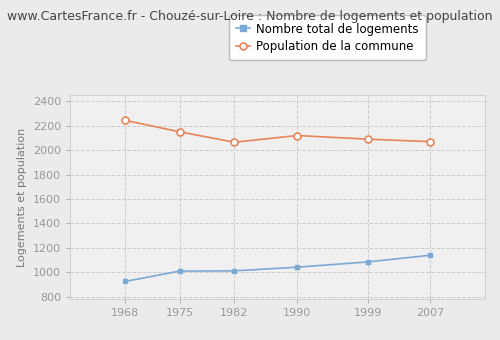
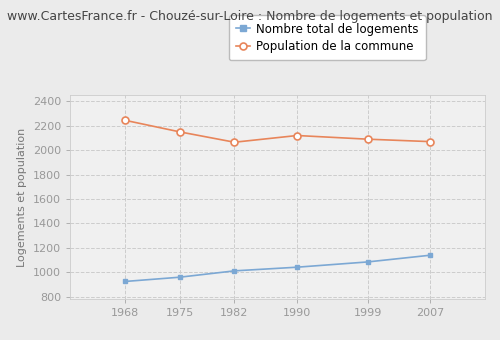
Nombre total de logements/1975: 1010 -> 960
